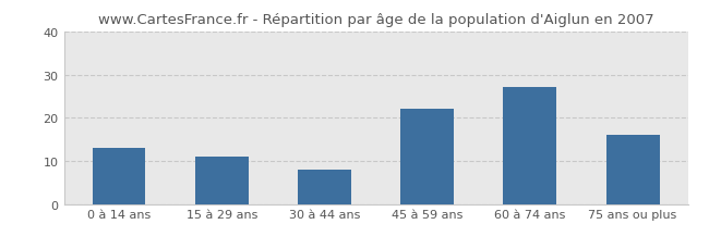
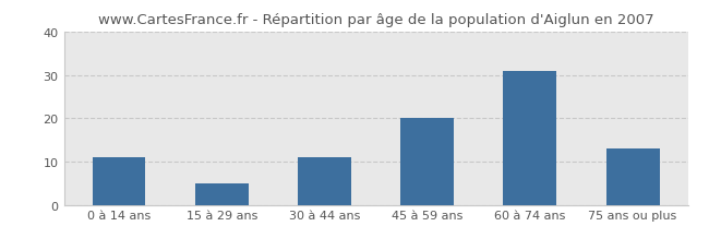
0 à 14 ans: 13 -> 11
15 à 29 ans: 11 -> 5
30 à 44 ans: 8 -> 11
45 à 59 ans: 22 -> 20
60 à 74 ans: 27 -> 31
75 ans ou plus: 16 -> 13
